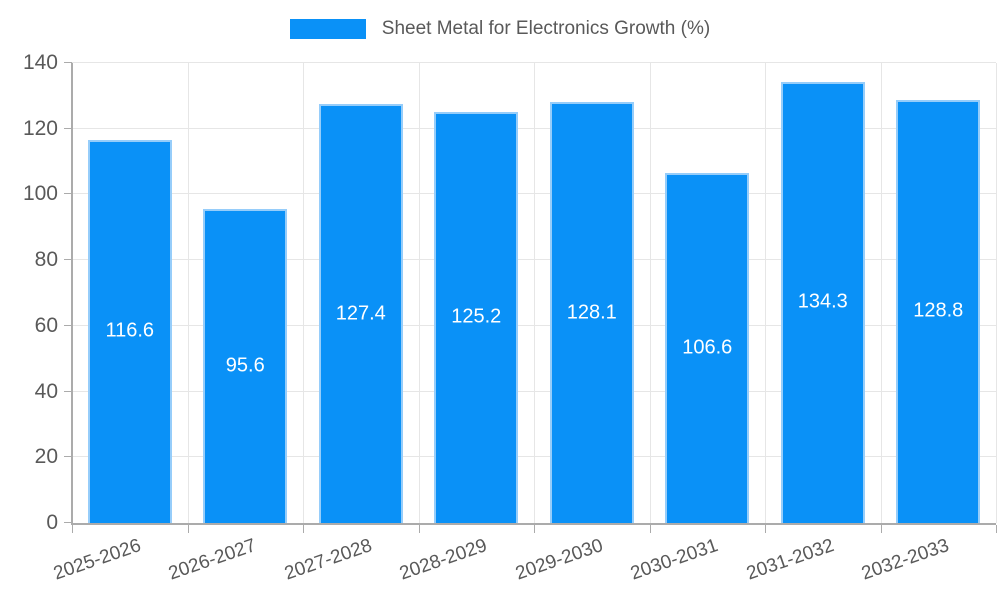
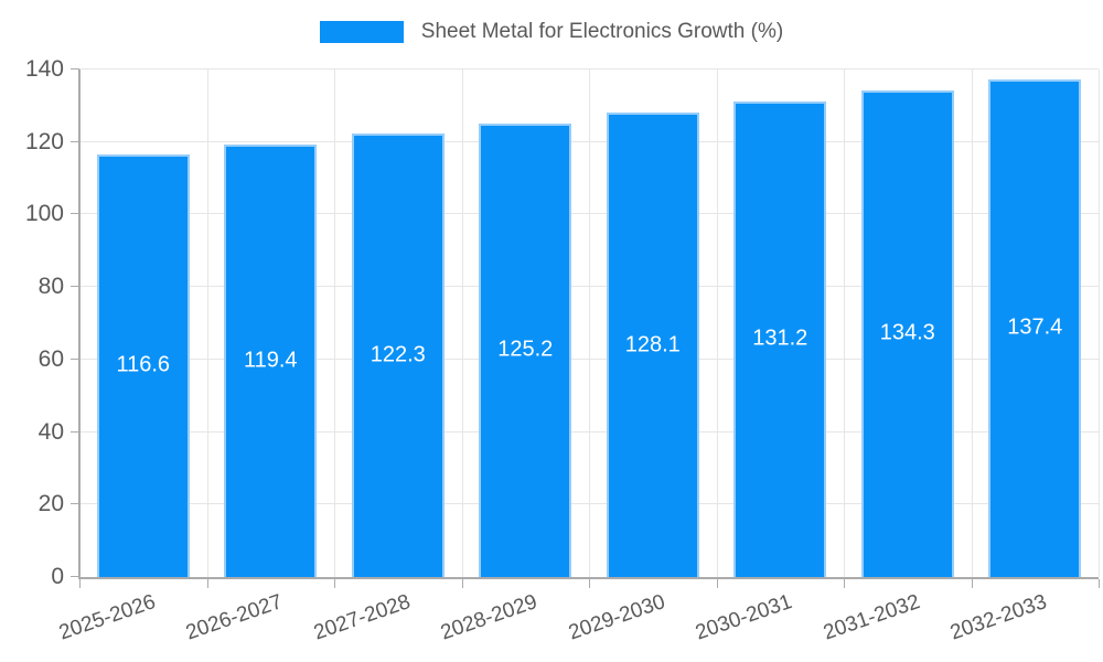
2026-2027: 95.6 -> 119.4
2027-2028: 127.4 -> 122.3
2030-2031: 106.6 -> 131.2
2032-2033: 128.8 -> 137.4
